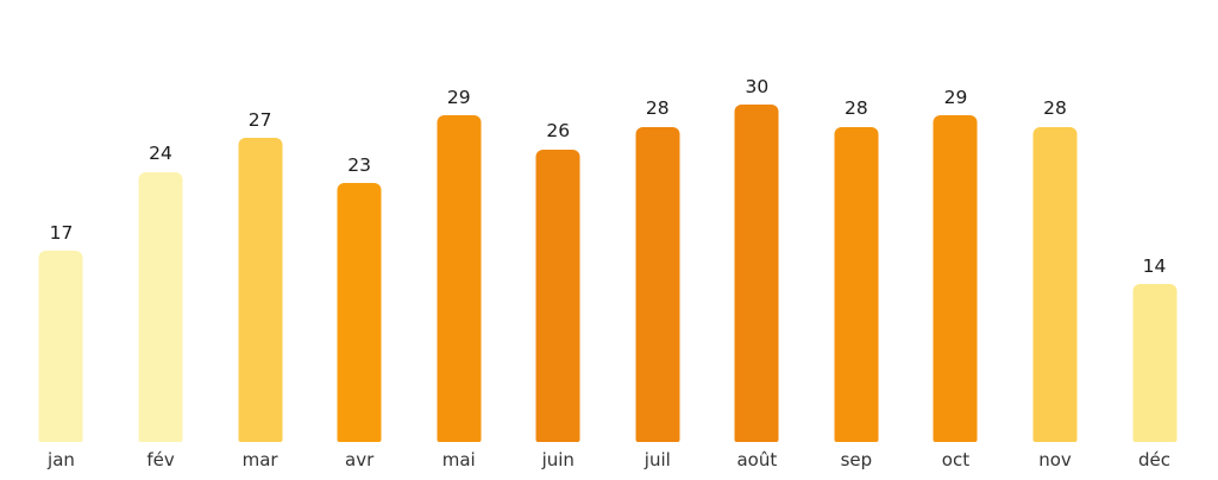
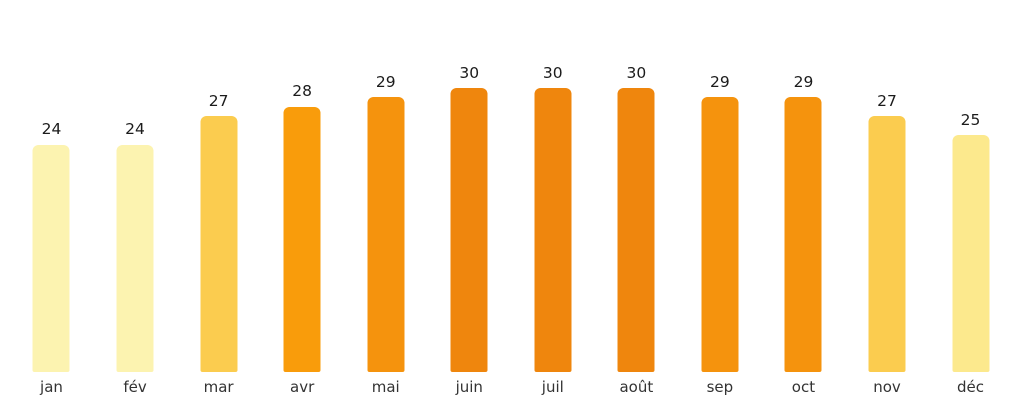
jan: 17 -> 24
avr: 23 -> 28
juin: 26 -> 30
juil: 28 -> 30
sep: 28 -> 29
nov: 28 -> 27
déc: 14 -> 25
